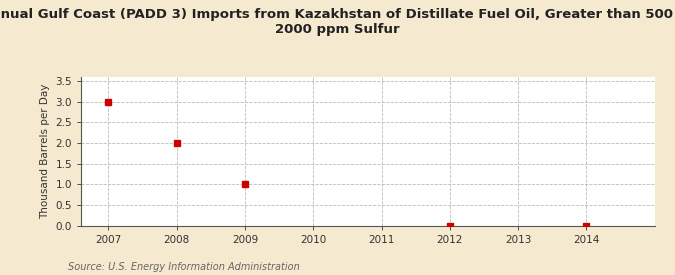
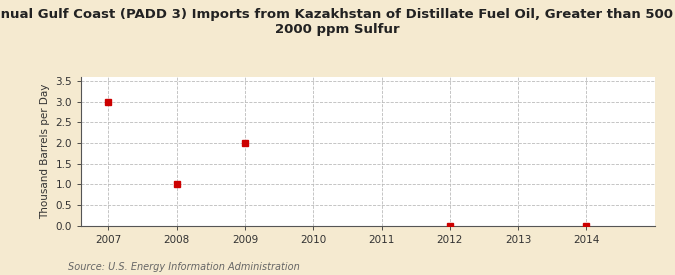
2008: 2 -> 1
2009: 1 -> 2
